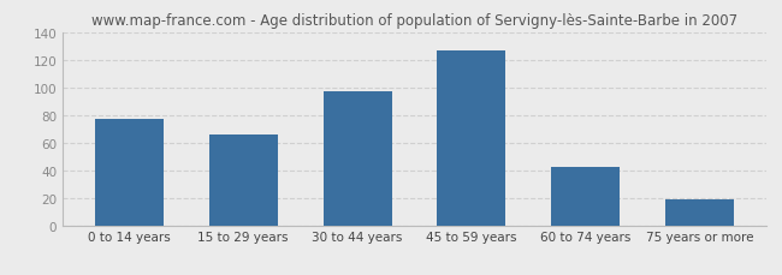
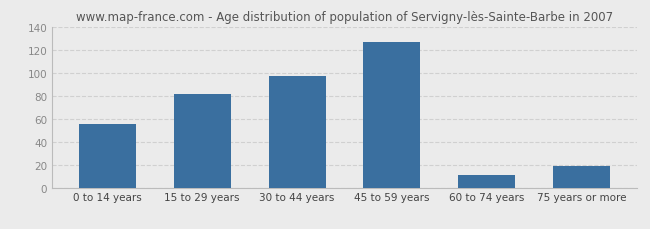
0 to 14 years: 77 -> 55
15 to 29 years: 66 -> 81
60 to 74 years: 42 -> 11
